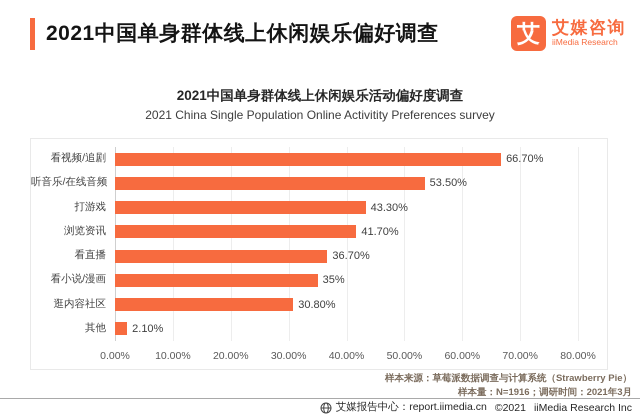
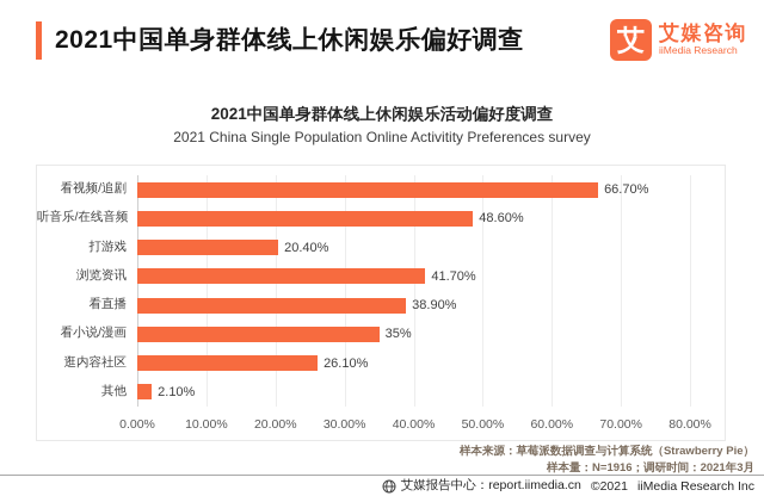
听音乐/在线音频: 53.50% -> 48.60%
打游戏: 43.30% -> 20.40%
看直播: 36.70% -> 38.90%
逛内容社区: 30.80% -> 26.10%
